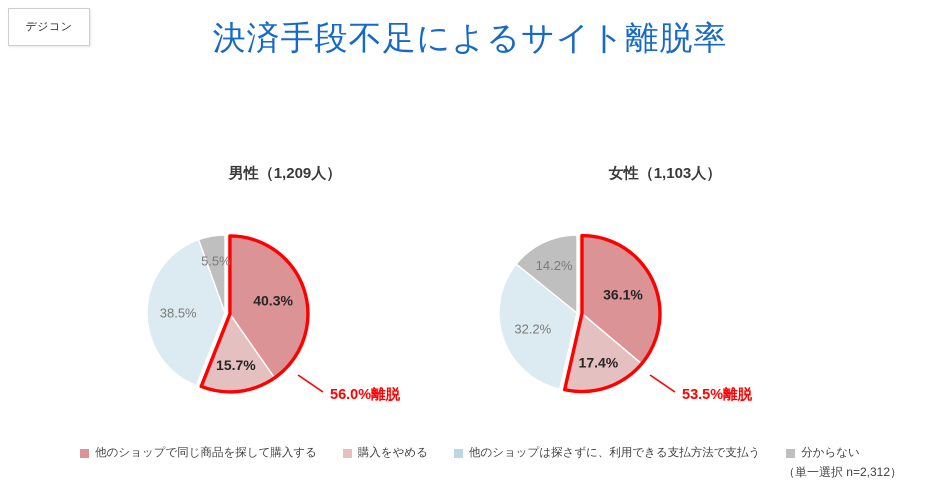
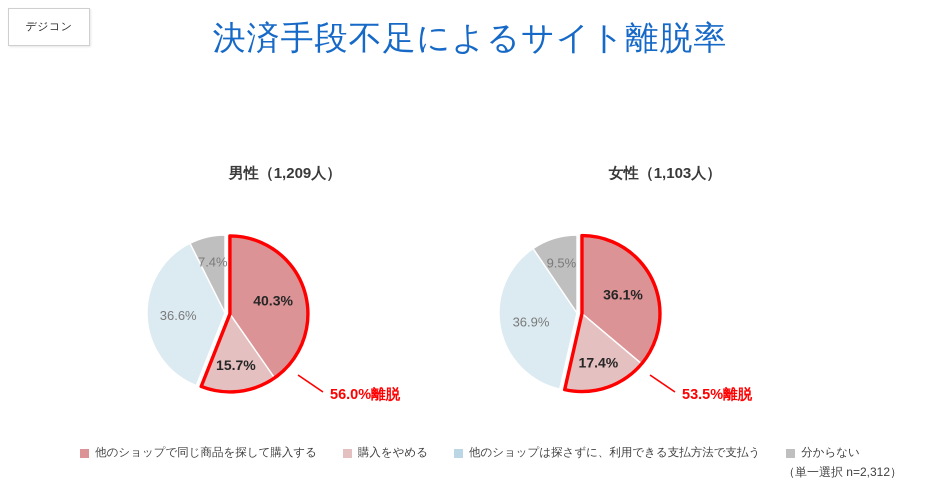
男性（1,209人）/他のショップは探さずに、利用できる支払方法で支払う: 38.5% -> 36.6%
男性（1,209人）/分からない: 5.5% -> 7.4%
女性（1,103人）/他のショップは探さずに、利用できる支払方法で支払う: 32.2% -> 36.9%
女性（1,103人）/分からない: 14.2% -> 9.5%
